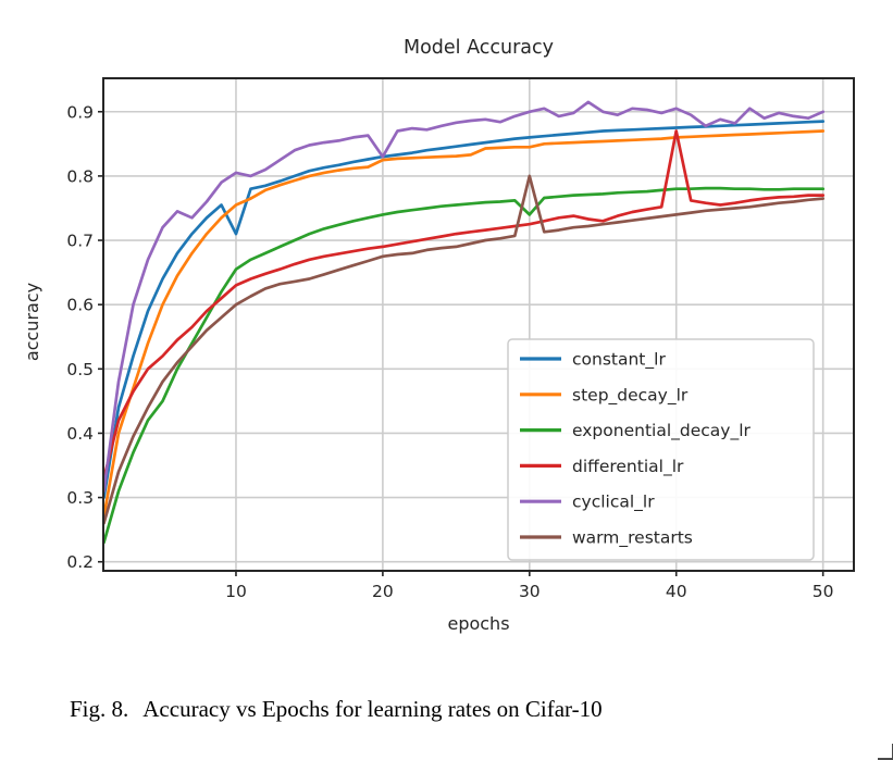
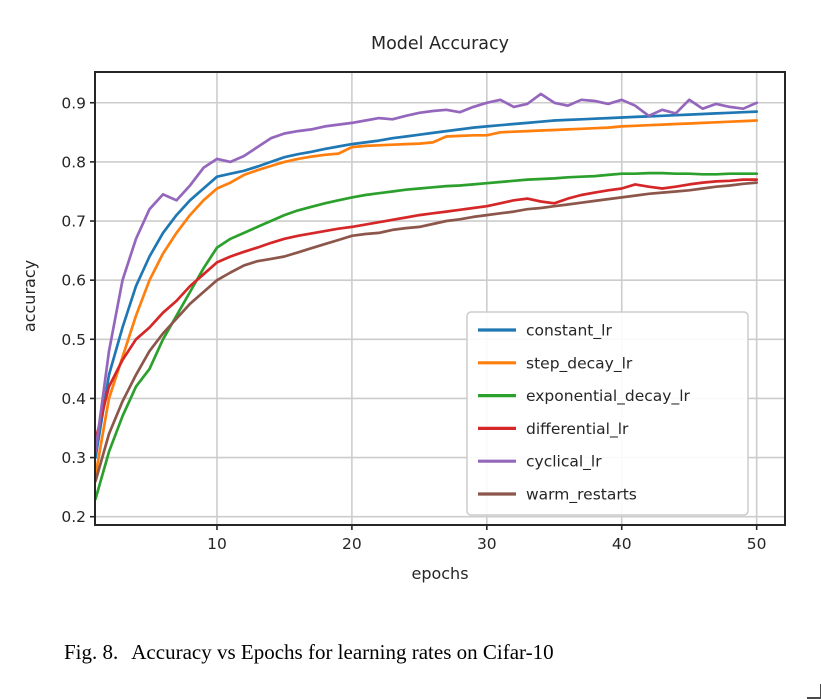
constant_lr/10: 0.71 -> 0.78
cyclical_lr/20: 0.83 -> 0.87
exponential_decay_lr/30: 0.74 -> 0.76
warm_restarts/30: 0.80 -> 0.71
differential_lr/40: 0.87 -> 0.76
